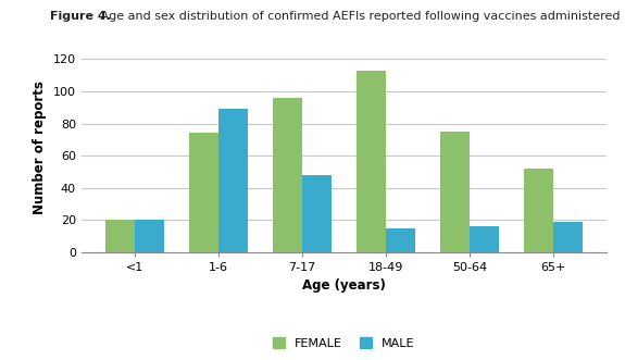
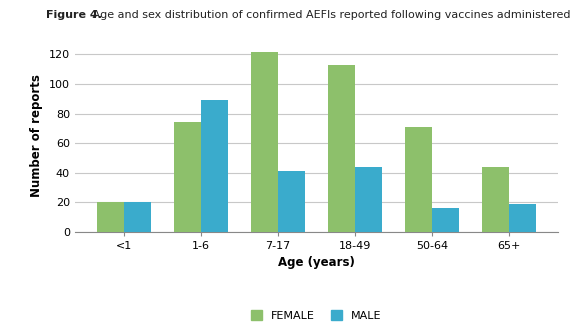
FEMALE/7-17: 96 -> 122
MALE/7-17: 48 -> 41
MALE/18-49: 15 -> 44
FEMALE/50-64: 75 -> 71
FEMALE/65+: 52 -> 44
